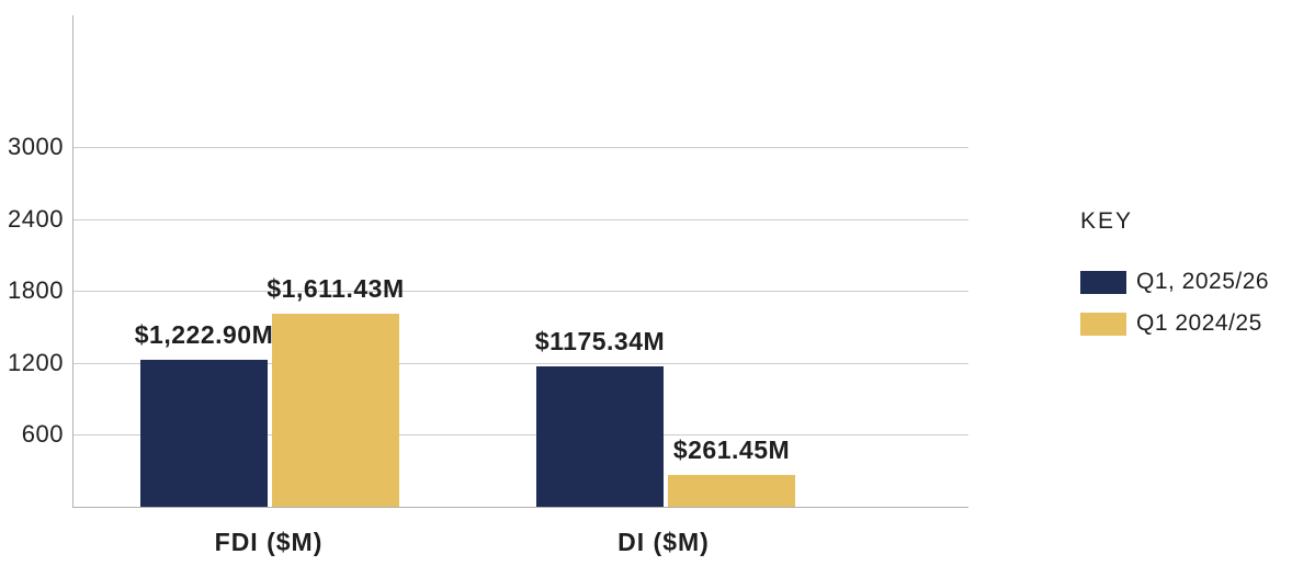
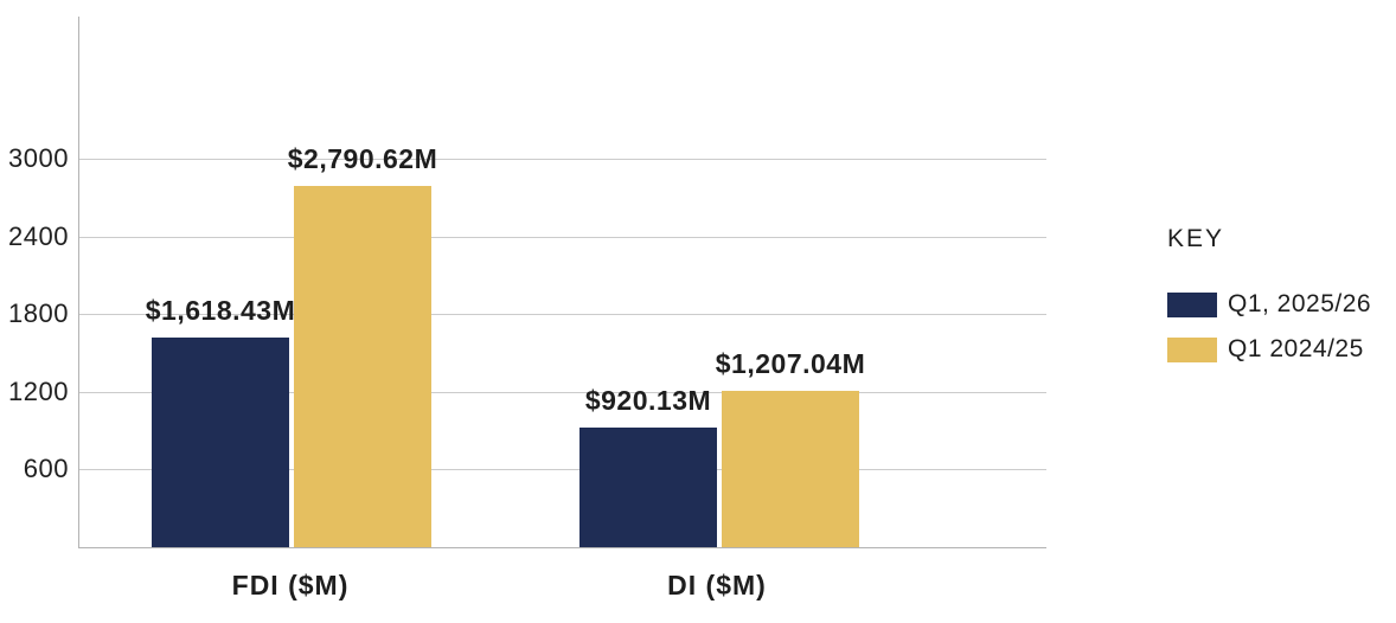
Q1, 2025/26/FDI ($M): $1,222.90M -> $1,618.43M
Q1 2024/25/FDI ($M): $1,611.43M -> $2,790.62M
Q1, 2025/26/DI ($M): $1175.34M -> $920.13M
Q1 2024/25/DI ($M): $261.45M -> $1,207.04M
